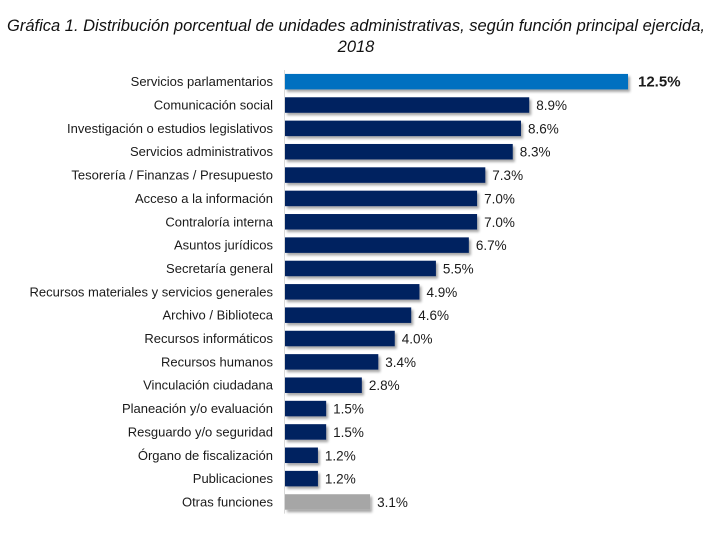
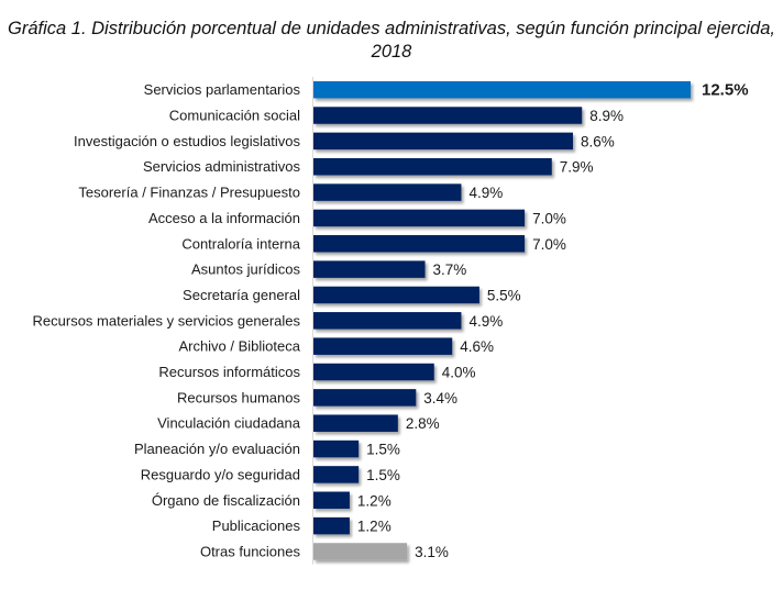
Servicios administrativos: 8.3% -> 7.9%
Tesorería / Finanzas / Presupuesto: 7.3% -> 4.9%
Asuntos jurídicos: 6.7% -> 3.7%
